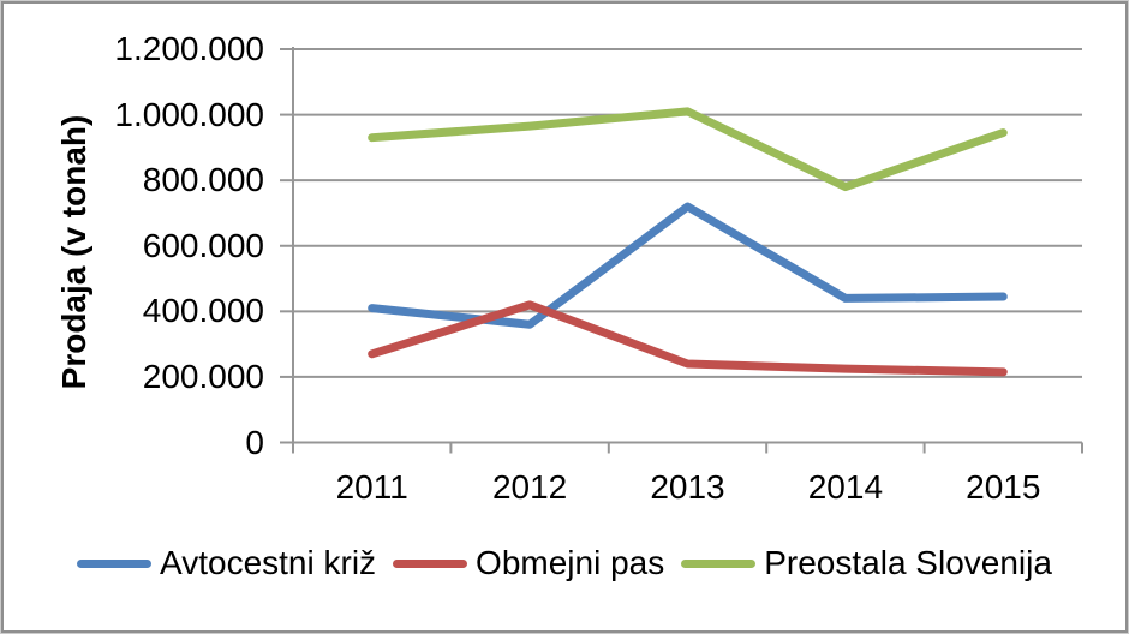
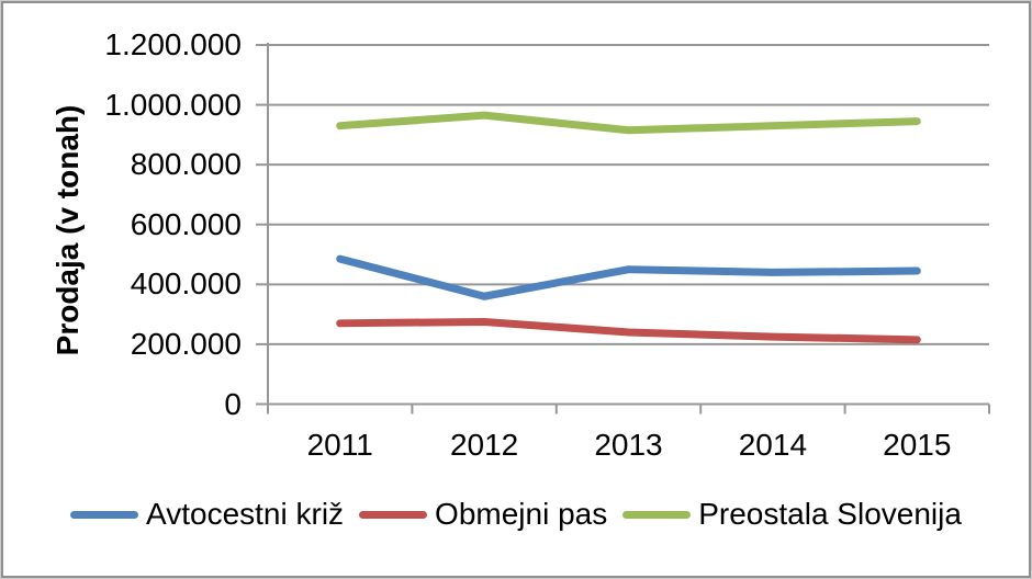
Avtocestni križ/2011: 410000 -> 480000
Obmejni pas/2012: 420000 -> 280000
Avtocestni križ/2013: 720000 -> 450000
Preostala Slovenija/2013: 1010000 -> 920000
Preostala Slovenija/2014: 780000 -> 930000
